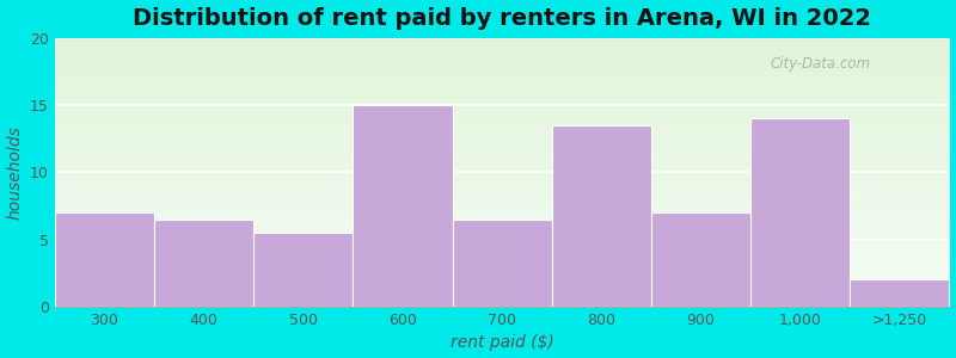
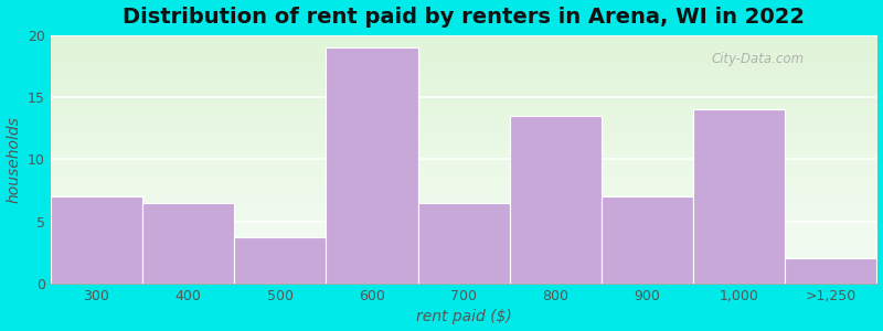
500: 5.5 -> 3.7
600: 15.0 -> 19.0
